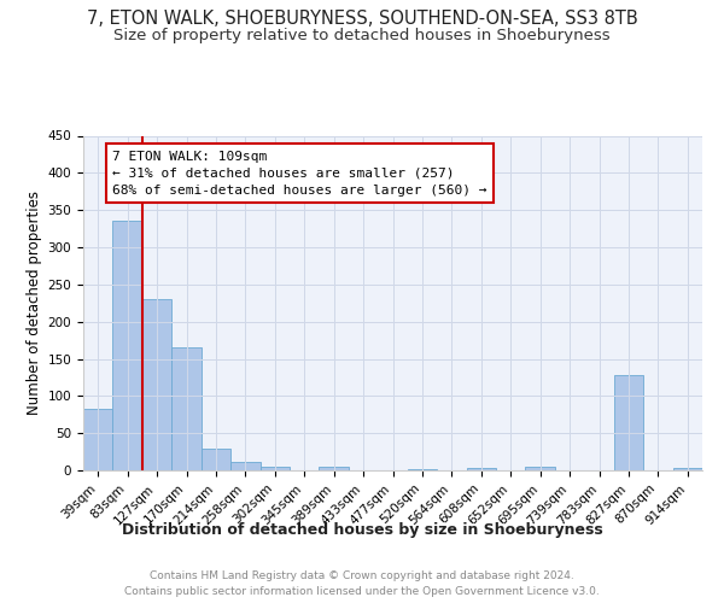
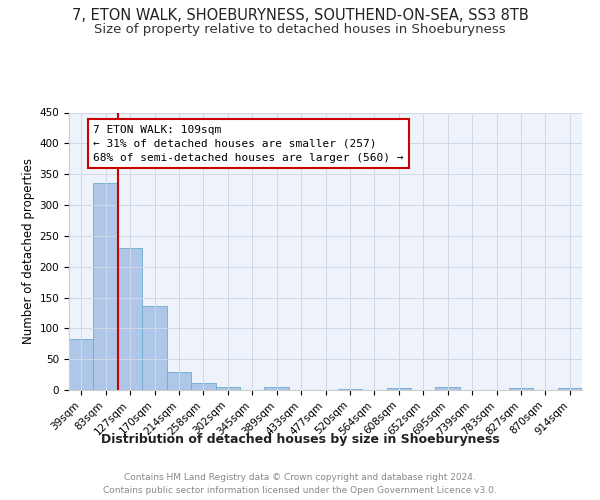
170sqm: 166 -> 137
827sqm: 128 -> 3
